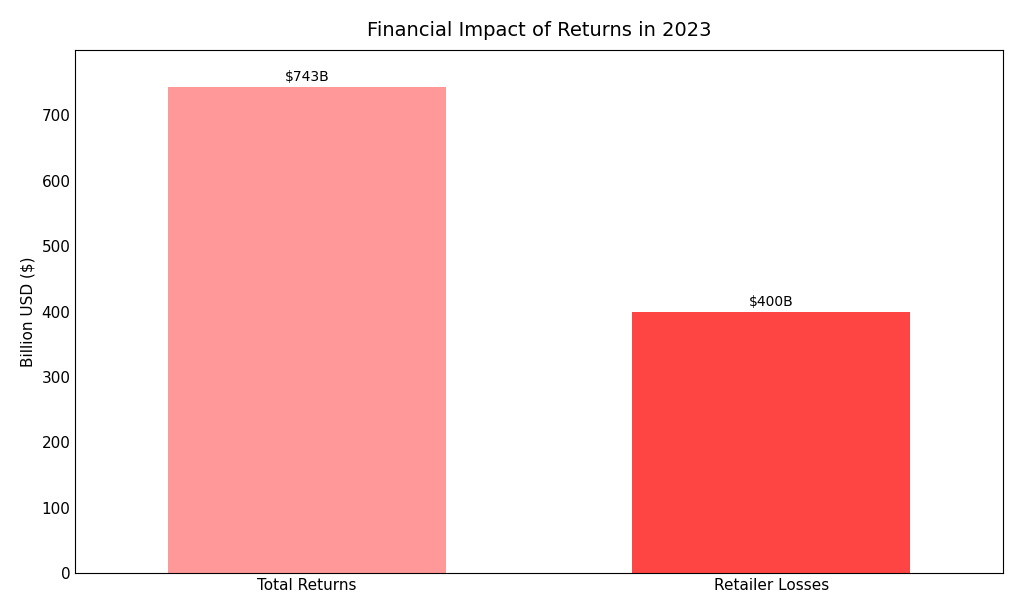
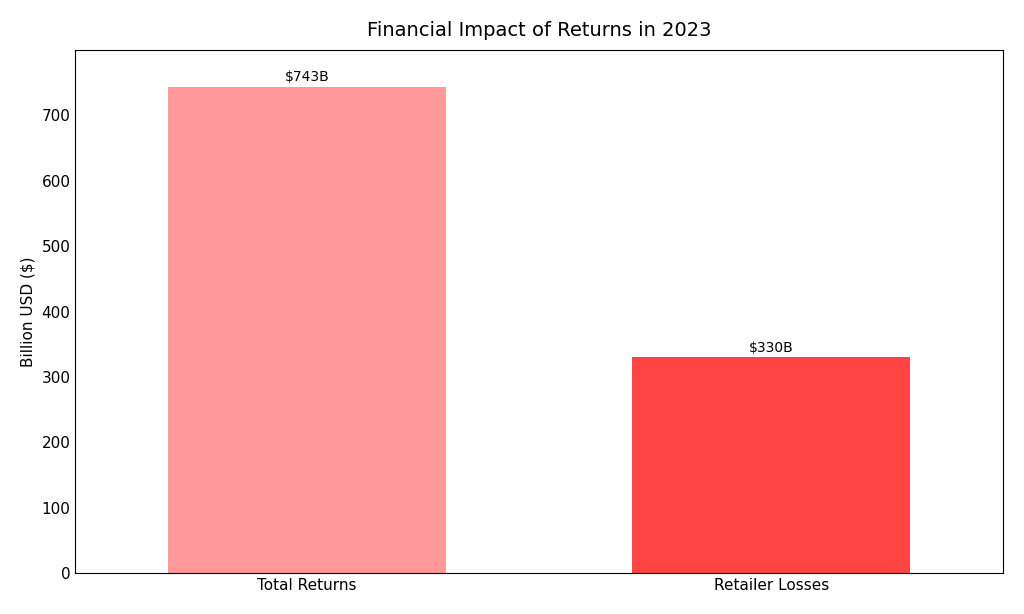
Retailer Losses: $400B -> $330B
